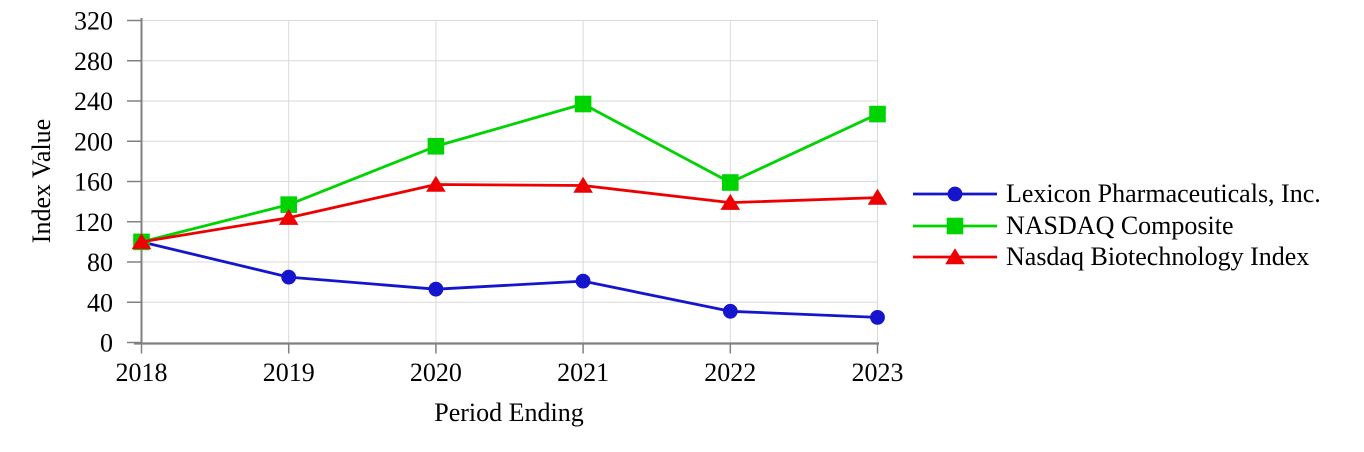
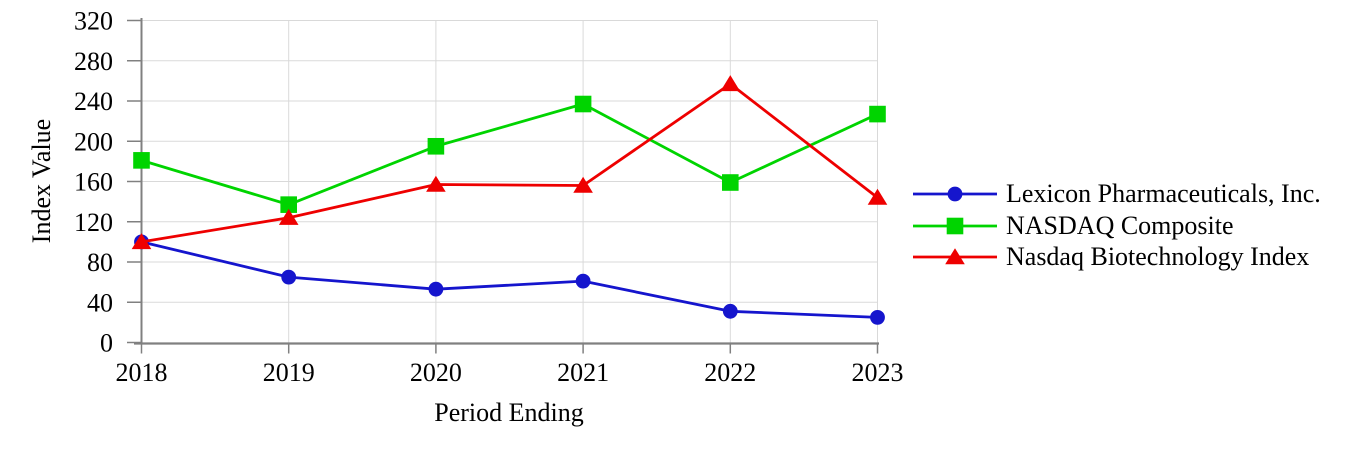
NASDAQ Composite/2018: 100 -> 181
Nasdaq Biotechnology Index/2022: 139 -> 257
